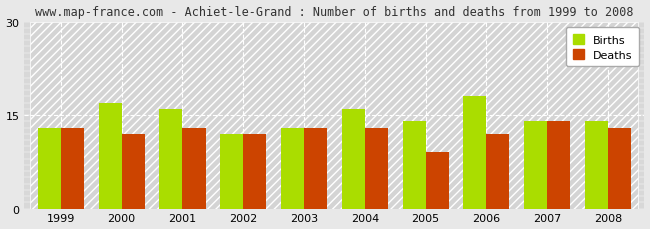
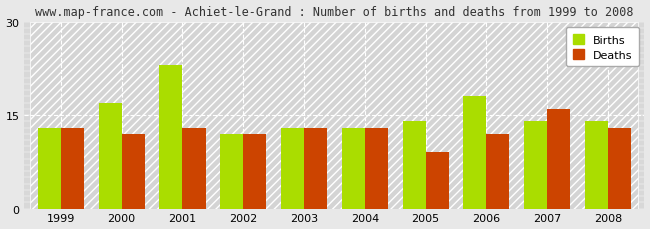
Births/2001: 16 -> 23
Births/2004: 16 -> 13
Deaths/2007: 14 -> 16
